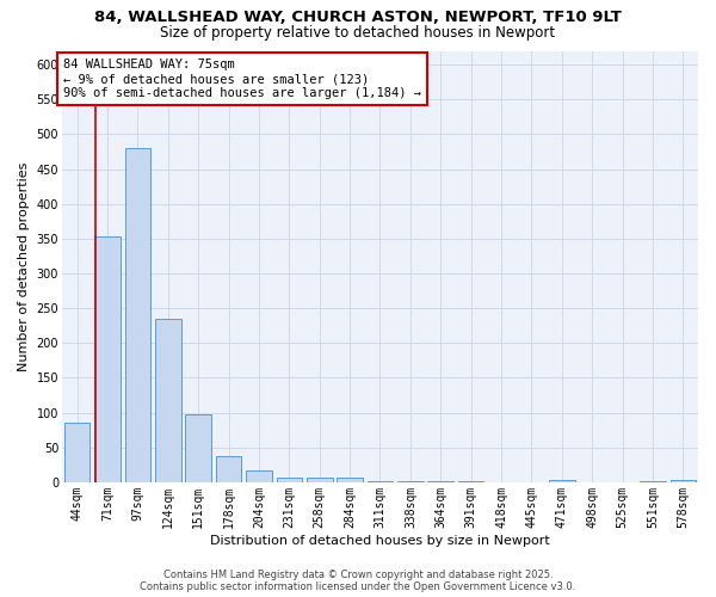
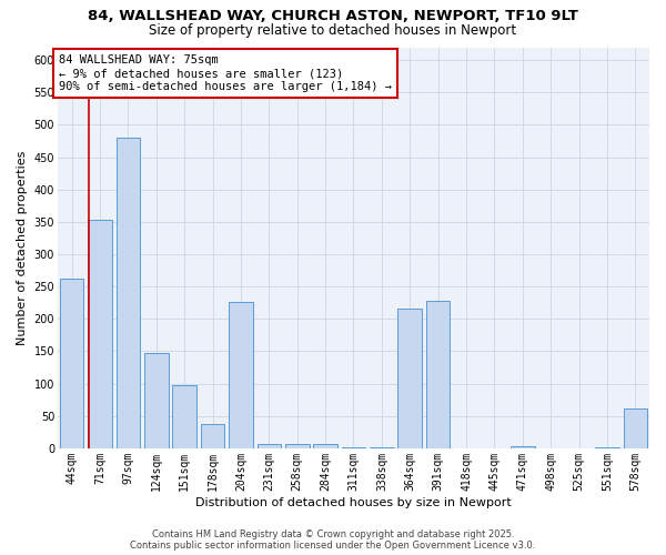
44sqm: 85 -> 262
124sqm: 235 -> 148
204sqm: 17 -> 226
364sqm: 1 -> 216
391sqm: 1 -> 228
578sqm: 4 -> 62
